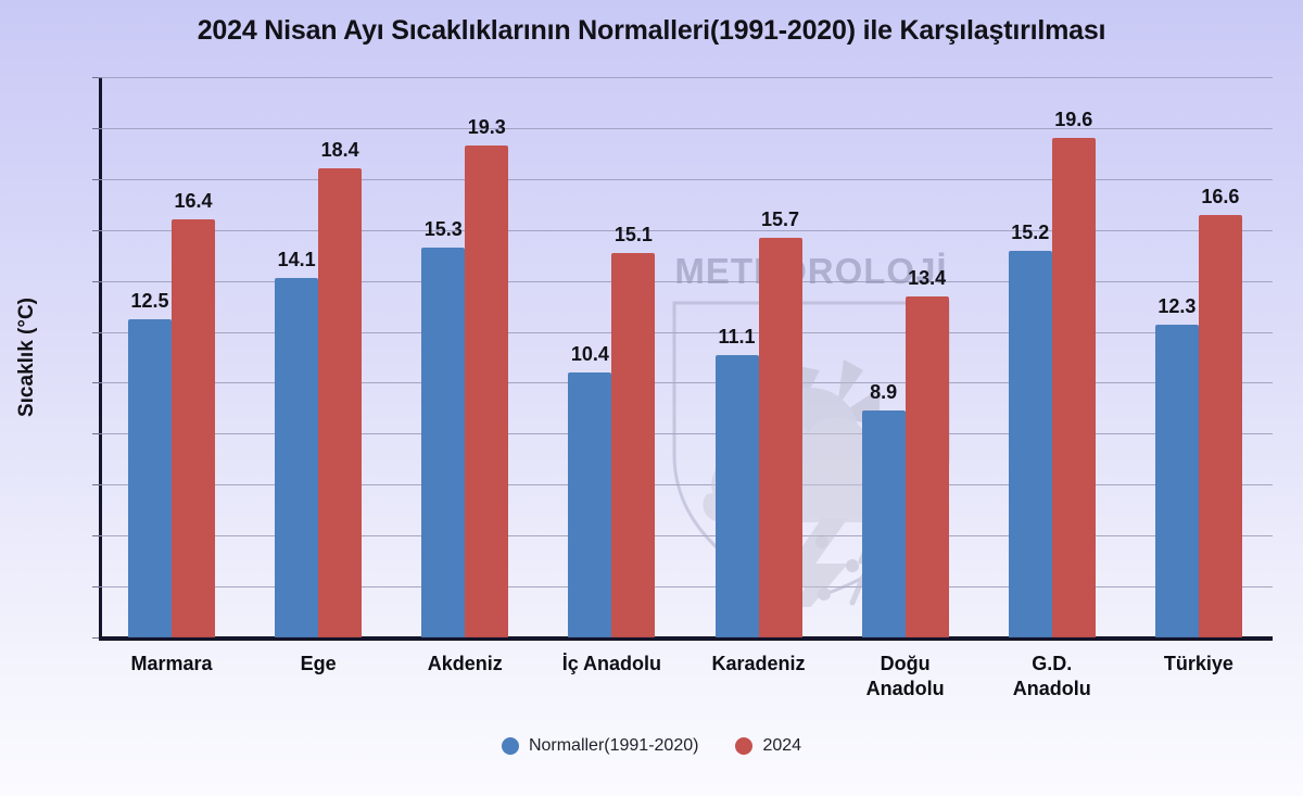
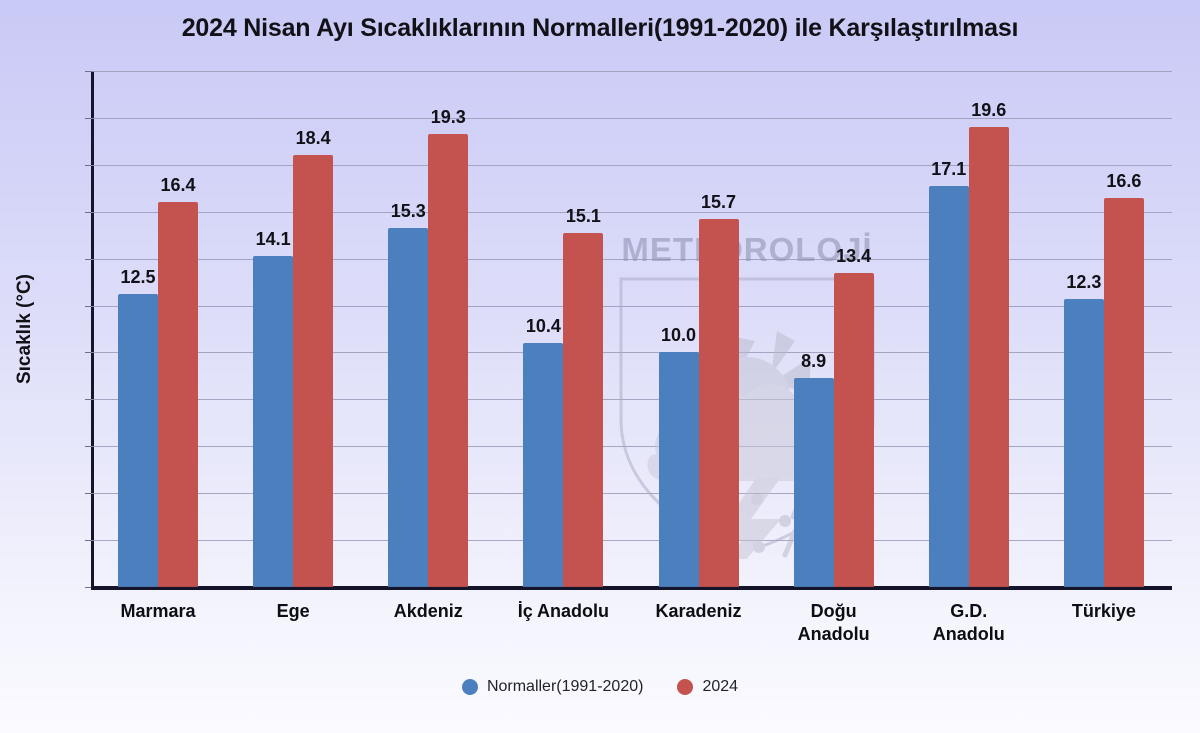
Normaller(1991-2020)/Karadeniz: 11.1 -> 10.0
Normaller(1991-2020)/G.D. Anadolu: 15.2 -> 17.1
